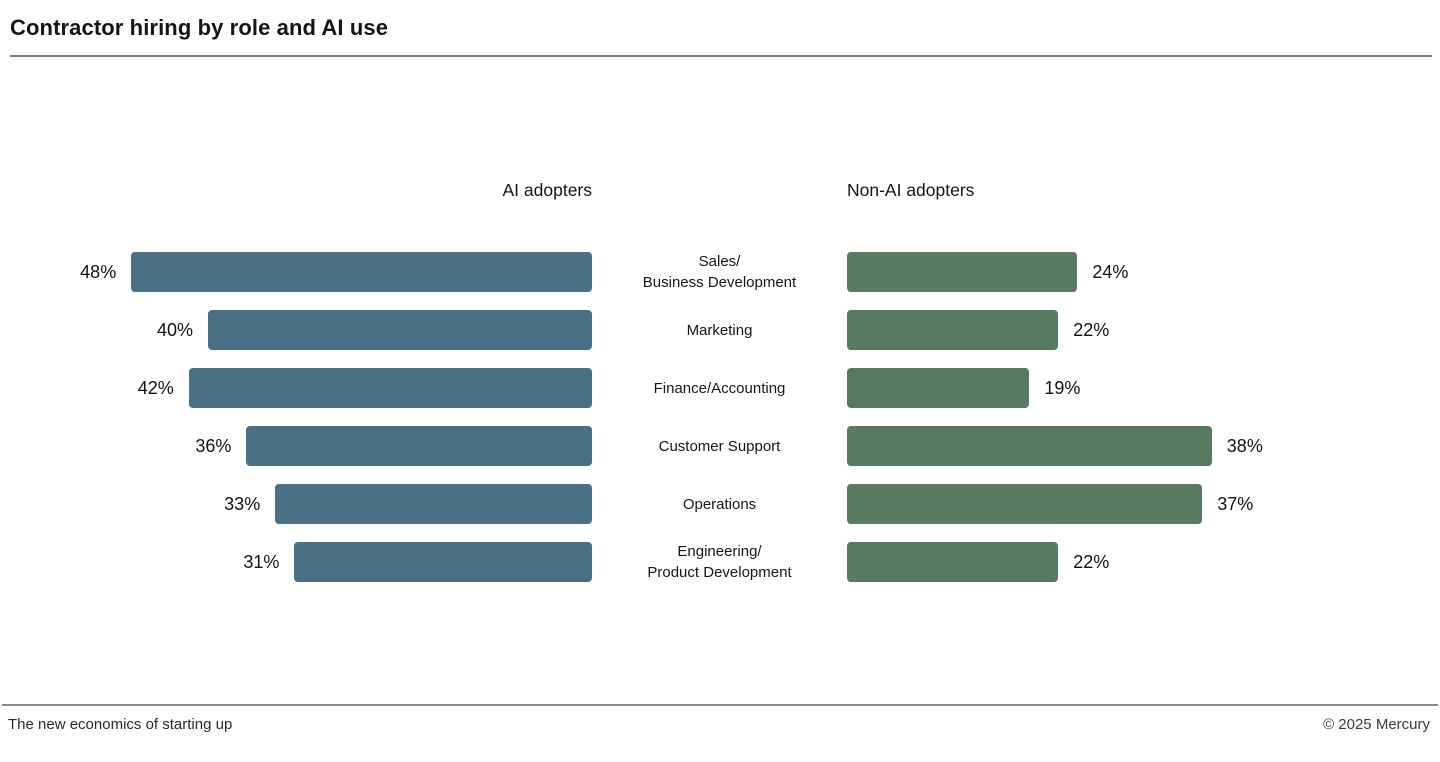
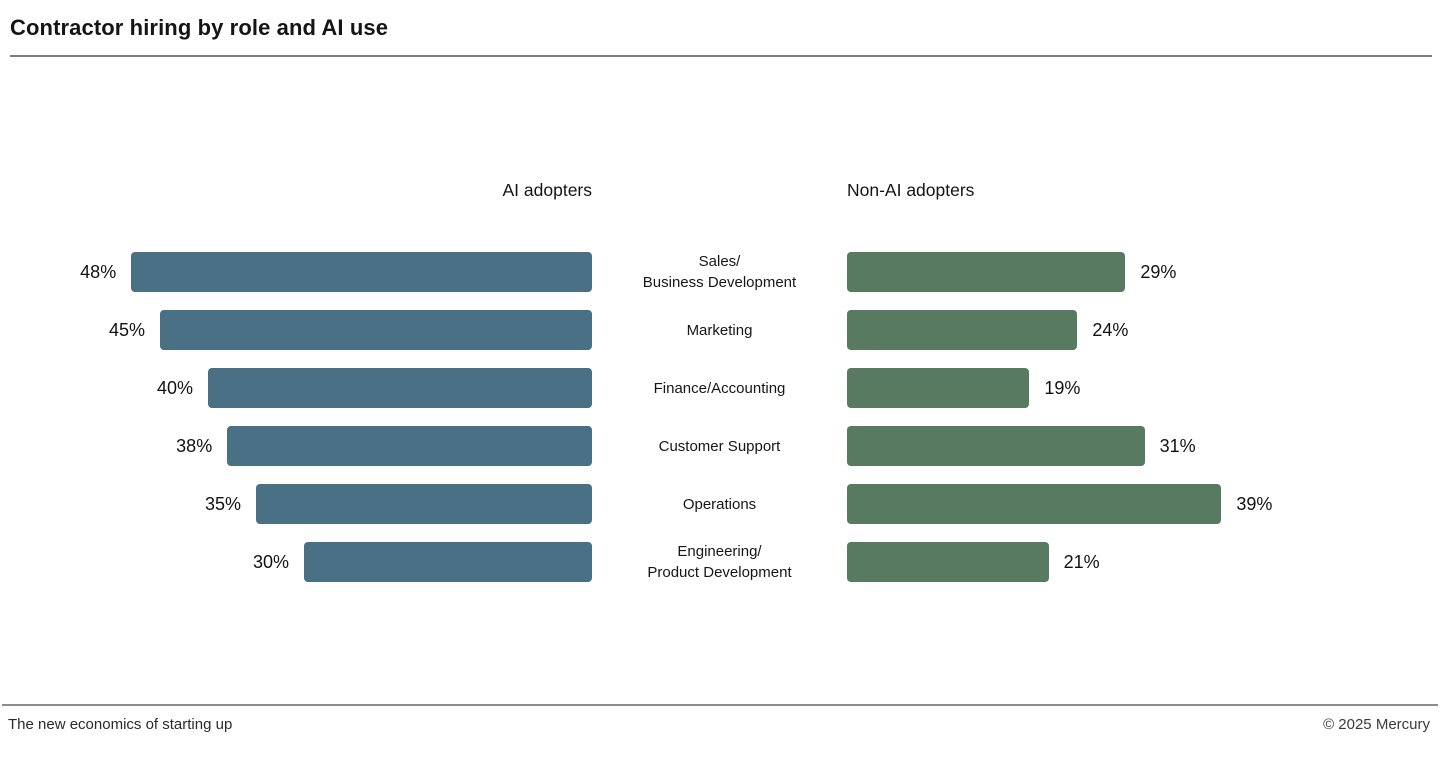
Non-AI adopters/Sales/ Business Development: 24% -> 29%
AI adopters/Marketing: 40% -> 45%
Non-AI adopters/Marketing: 22% -> 24%
AI adopters/Finance/Accounting: 42% -> 40%
AI adopters/Customer Support: 36% -> 38%
Non-AI adopters/Customer Support: 38% -> 31%
AI adopters/Operations: 33% -> 35%
Non-AI adopters/Operations: 37% -> 39%
AI adopters/Engineering/ Product Development: 31% -> 30%
Non-AI adopters/Engineering/ Product Development: 22% -> 21%
